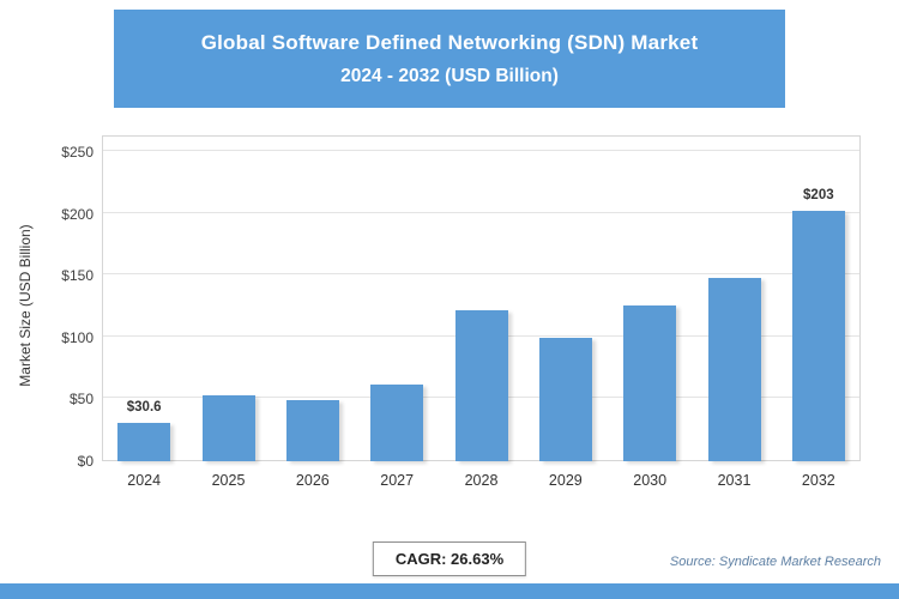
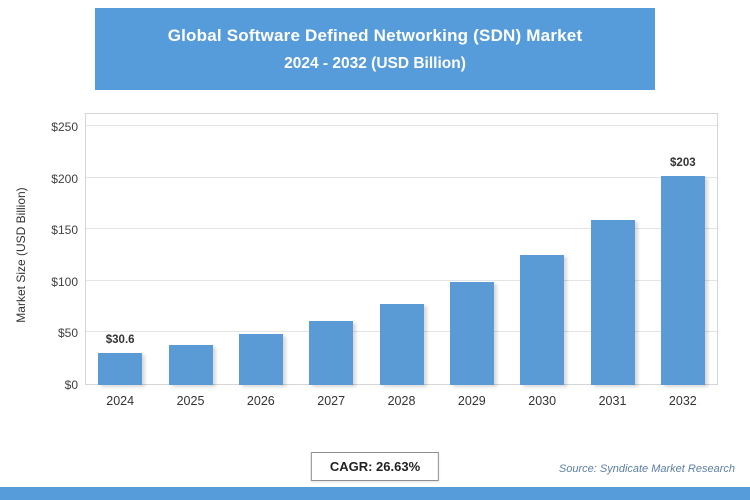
2025: $53 -> $39
2028: $122 -> $79
2031: $148 -> $160
